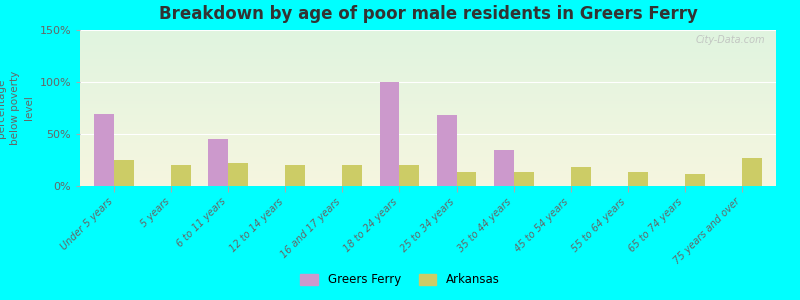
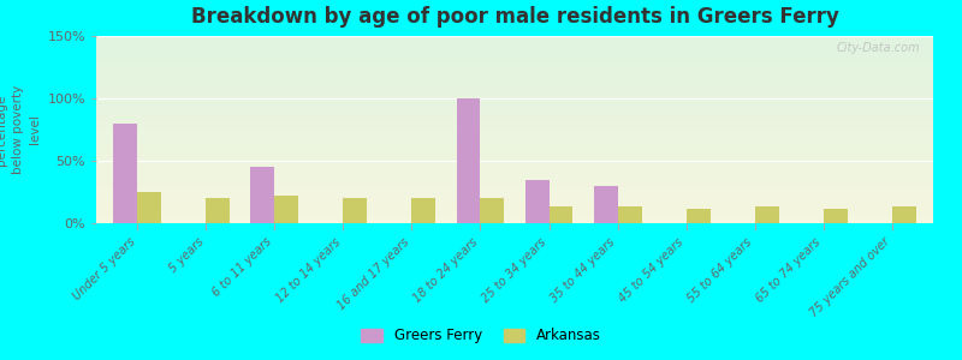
Greers Ferry/Under 5 years: 69% -> 80%
Greers Ferry/25 to 34 years: 68% -> 35%
Greers Ferry/35 to 44 years: 35% -> 30%
Arkansas/45 to 54 years: 18% -> 12%
Arkansas/75 years and over: 27% -> 13%
